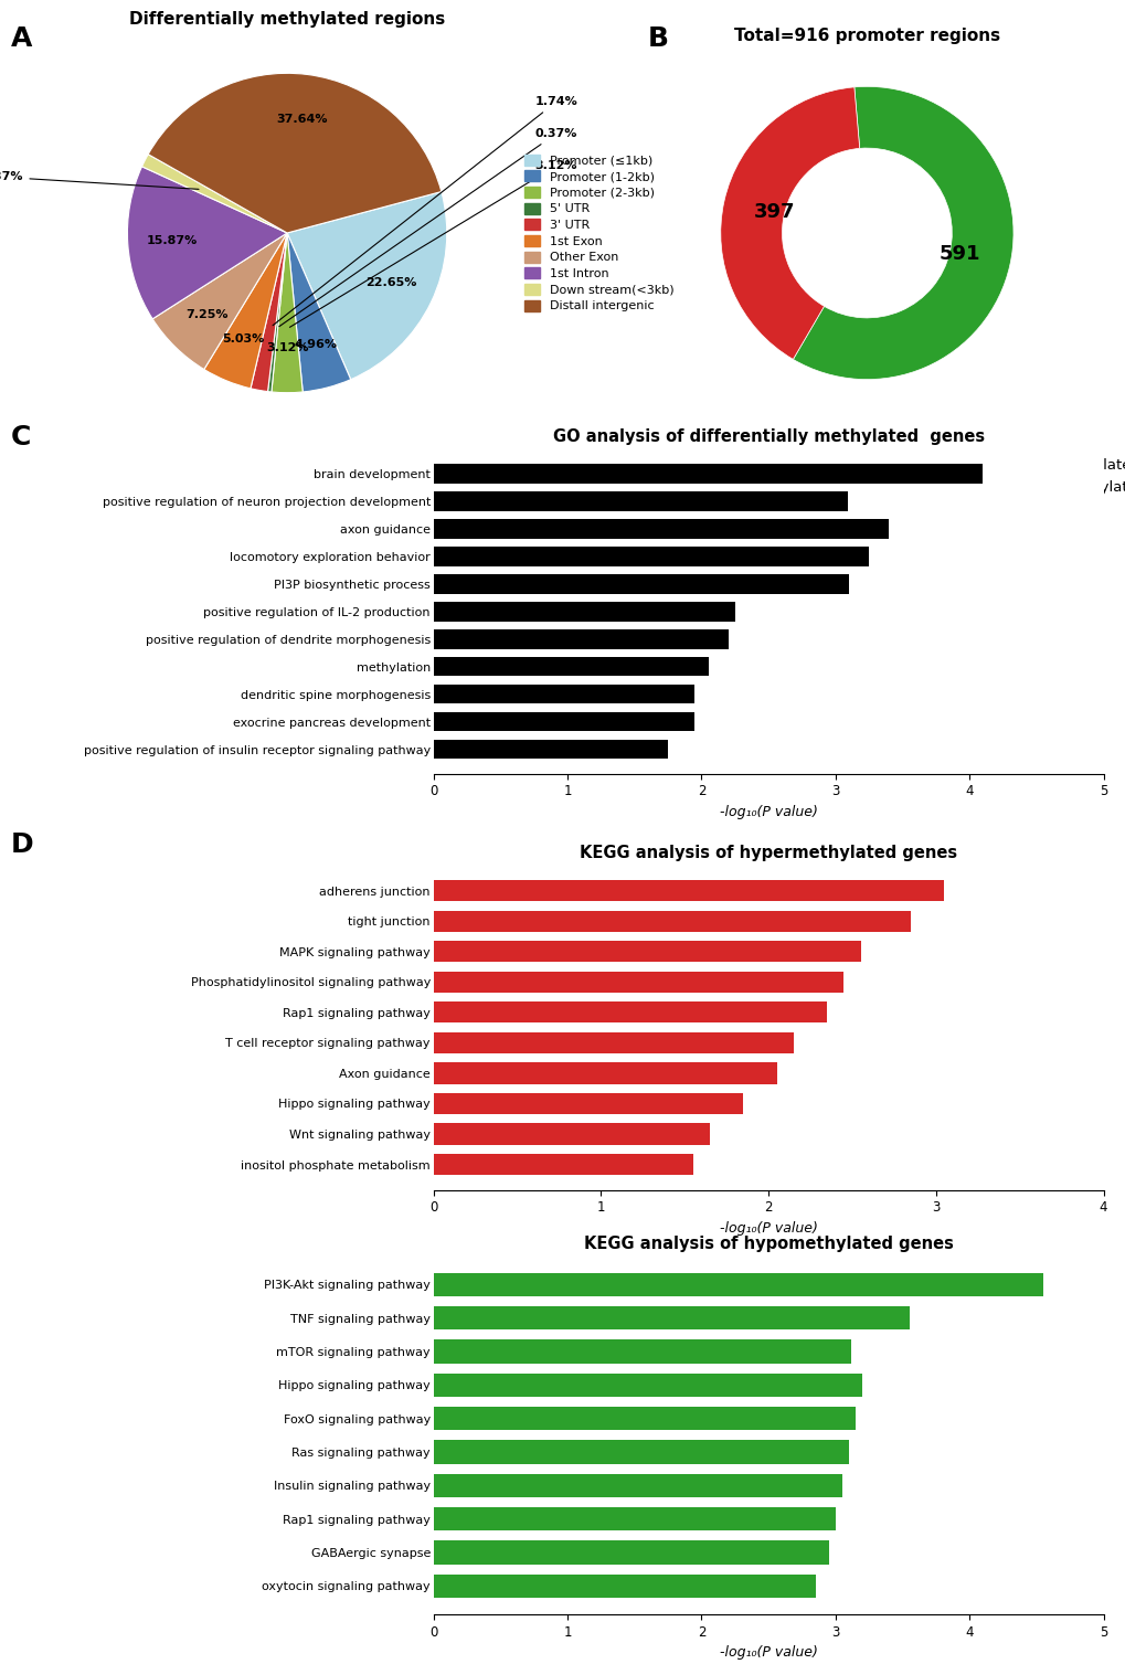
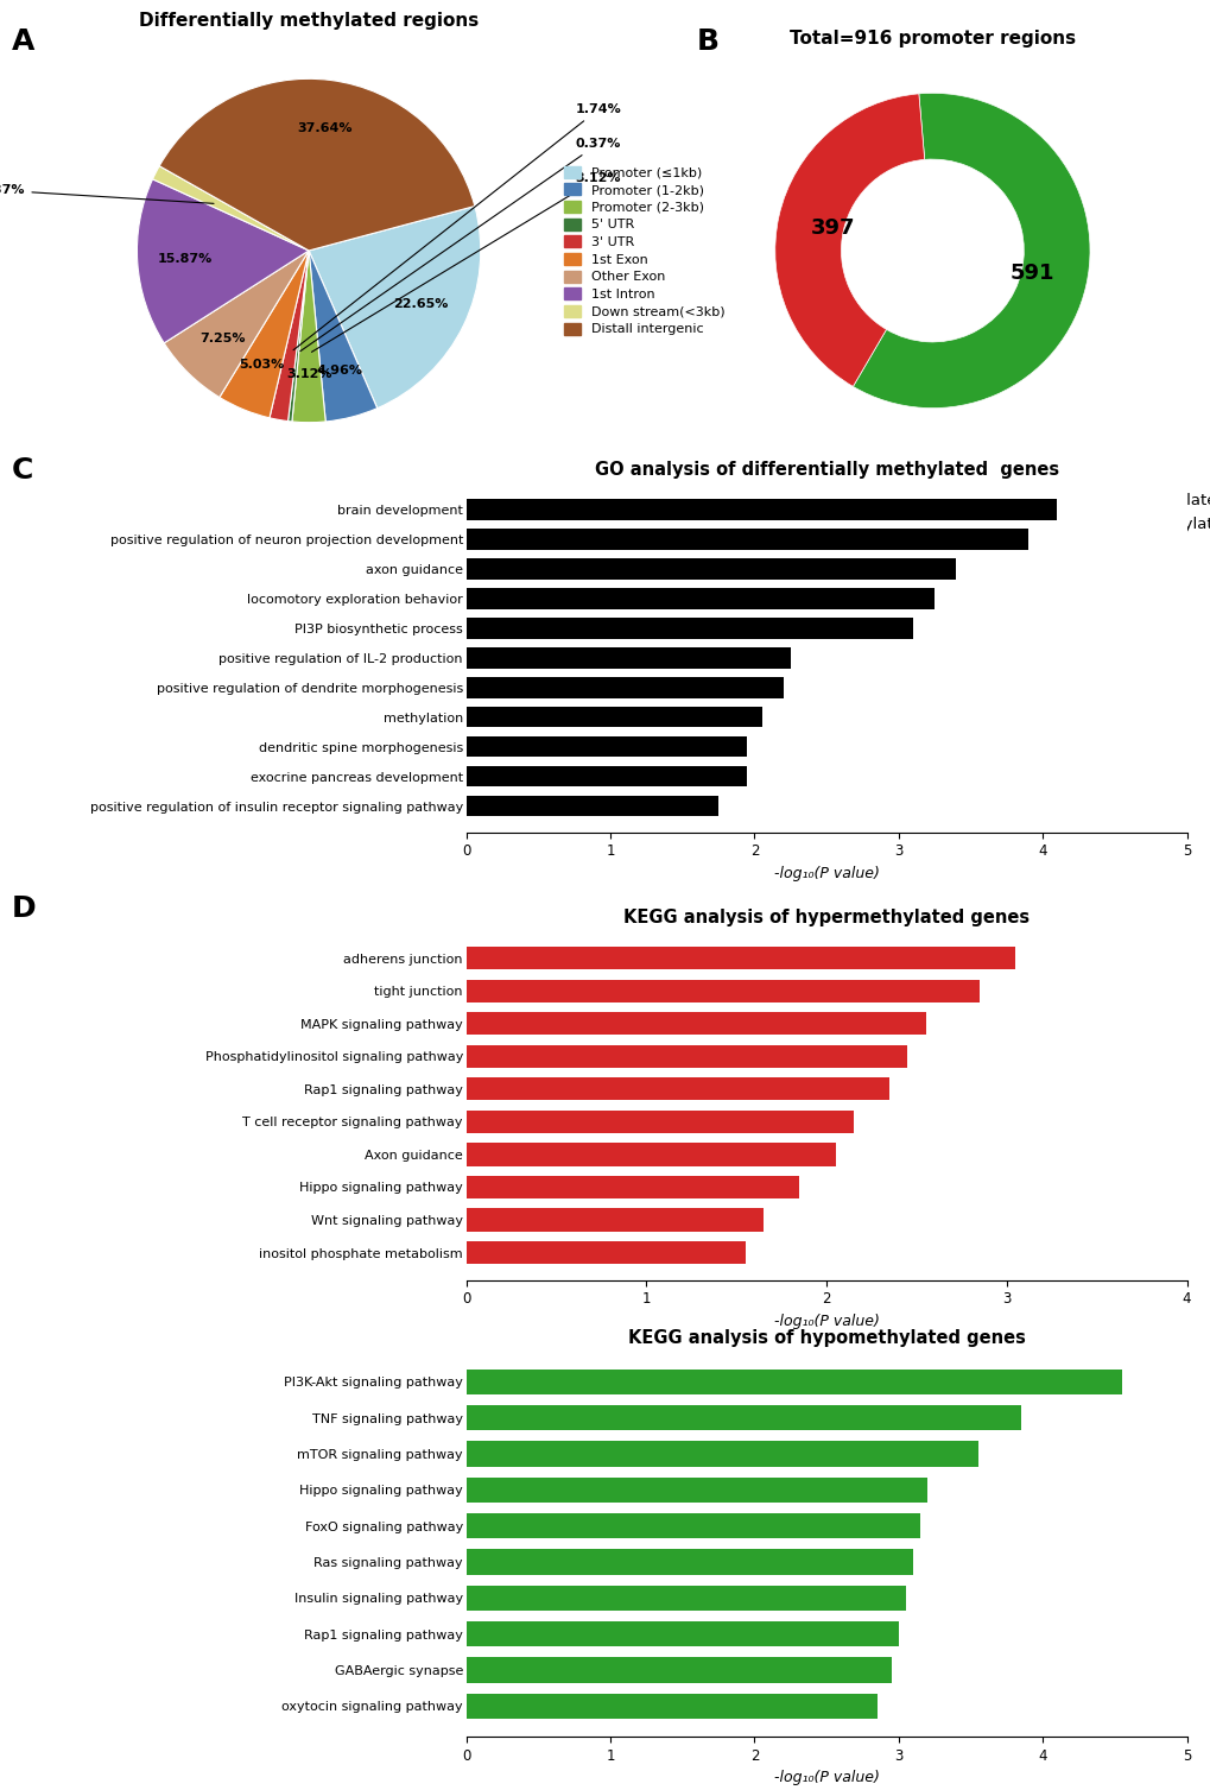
GO analysis of differentially methylated genes/positive regulation of neuron projection development: 3.09 -> 3.90
KEGG analysis of hypomethylated genes/TNF signaling pathway: 3.55 -> 3.85
KEGG analysis of hypomethylated genes/mTOR signaling pathway: 3.12 -> 3.55
